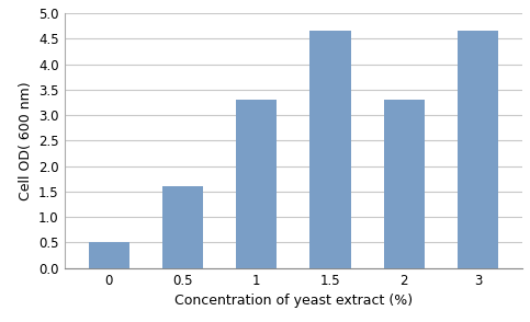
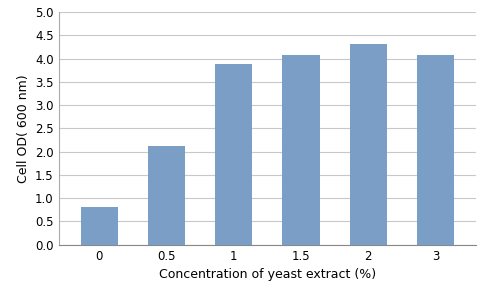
0: 0.50 -> 0.82
0.5: 1.60 -> 2.12
1: 3.30 -> 3.88
1.5: 4.65 -> 4.08
2: 3.30 -> 4.32
3: 4.65 -> 4.08
